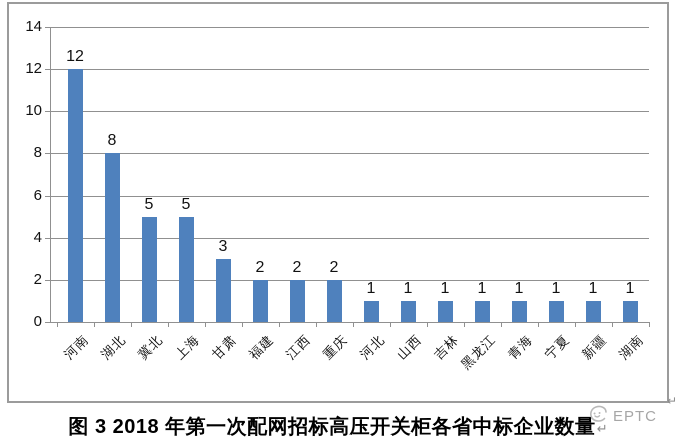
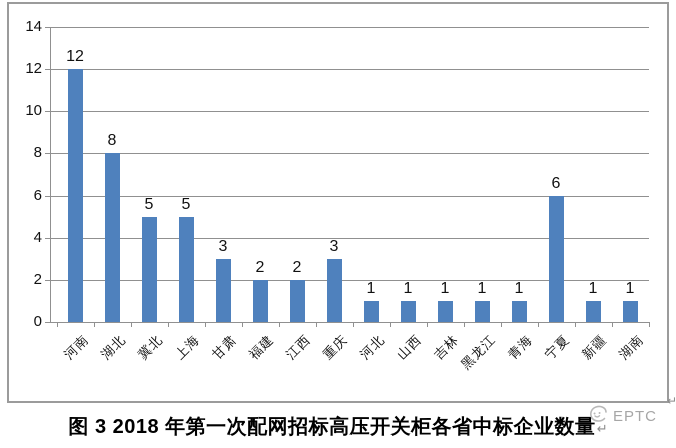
重庆: 2 -> 3
宁夏: 1 -> 6
